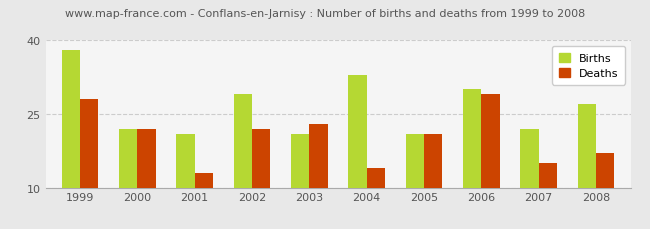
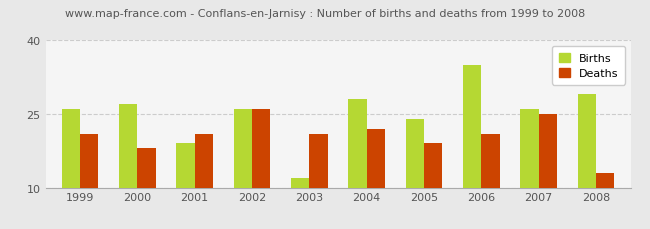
Births/1999: 38 -> 26
Deaths/1999: 28 -> 21
Births/2000: 22 -> 27
Deaths/2000: 22 -> 18
Births/2001: 21 -> 19
Deaths/2001: 13 -> 21
Births/2002: 29 -> 26
Deaths/2002: 22 -> 26
Births/2003: 21 -> 12
Deaths/2003: 23 -> 21
Births/2004: 33 -> 28
Deaths/2004: 14 -> 22
Births/2005: 21 -> 24
Deaths/2005: 21 -> 19
Births/2006: 30 -> 35
Deaths/2006: 29 -> 21
Births/2007: 22 -> 26
Deaths/2007: 15 -> 25
Births/2008: 27 -> 29
Deaths/2008: 17 -> 13
